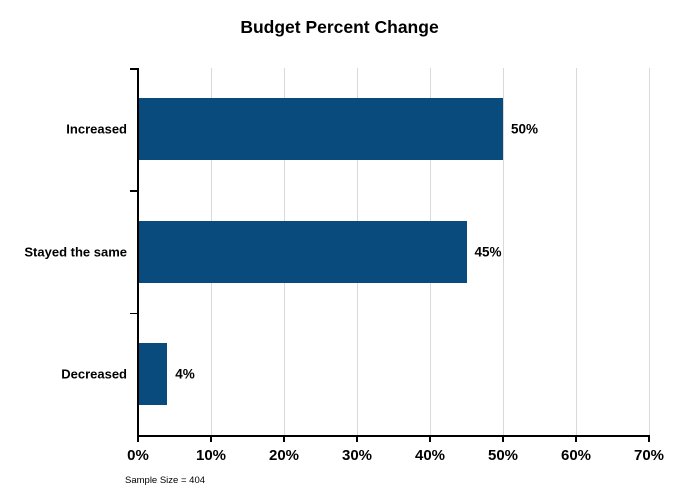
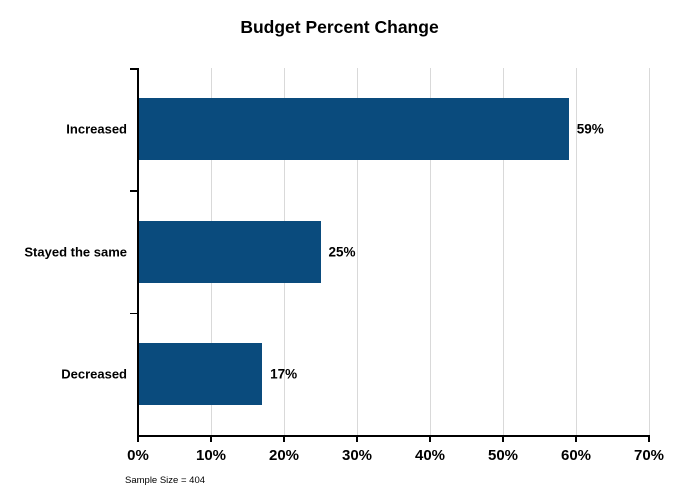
Increased: 50% -> 59%
Stayed the same: 45% -> 25%
Decreased: 4% -> 17%
